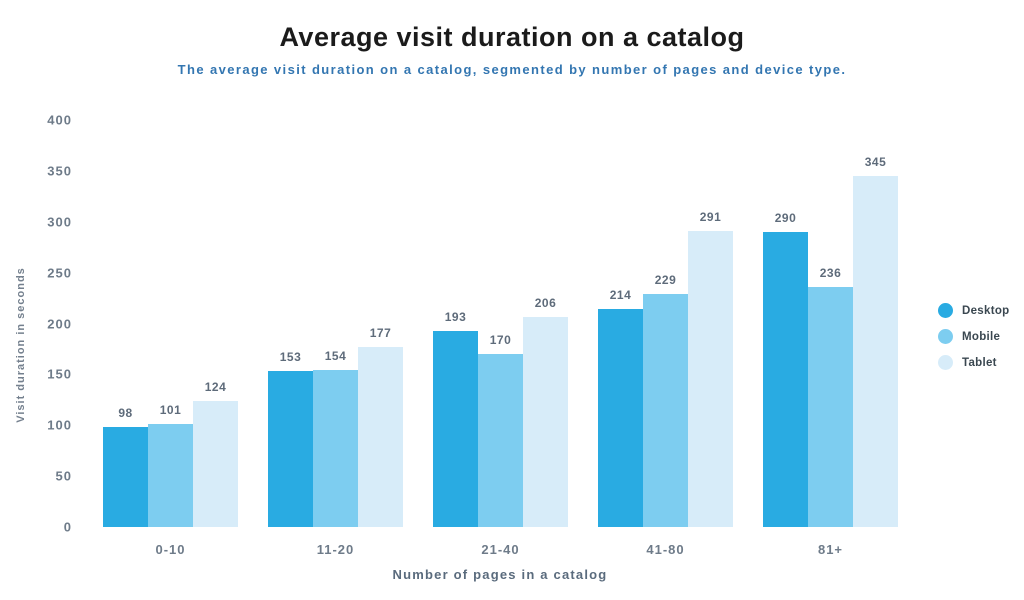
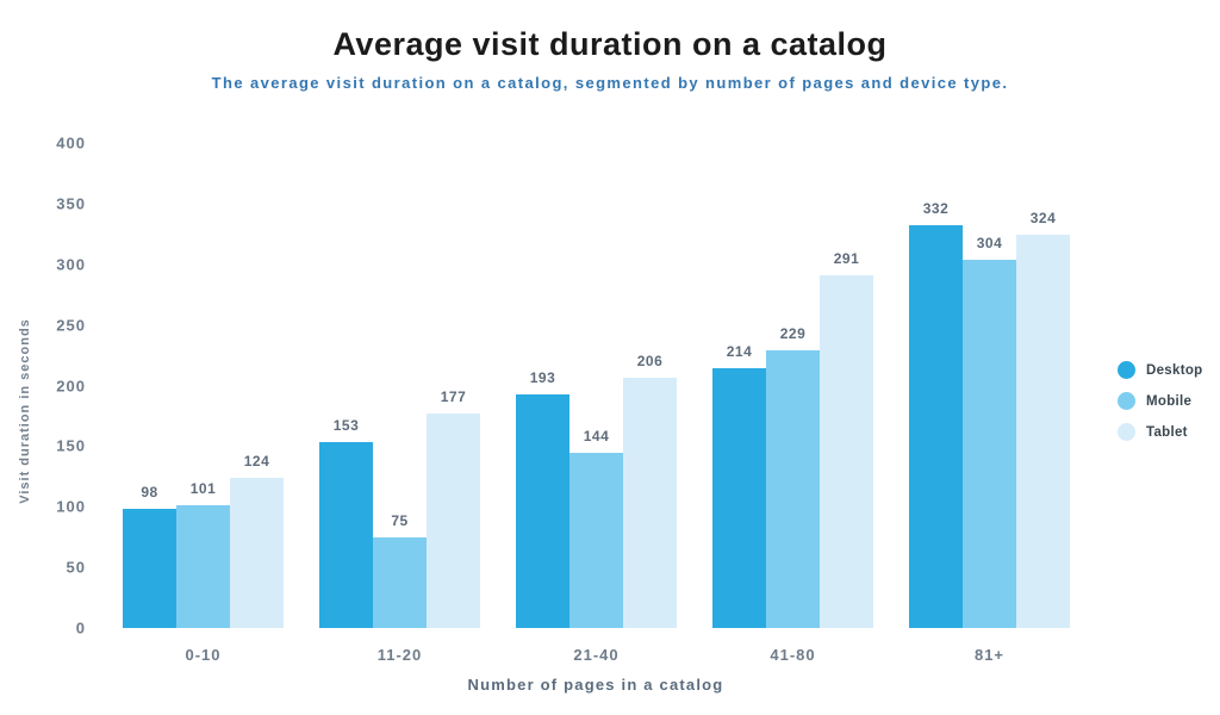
Mobile/11-20: 154 -> 75
Mobile/21-40: 170 -> 144
Desktop/81+: 290 -> 332
Mobile/81+: 236 -> 304
Tablet/81+: 345 -> 324
